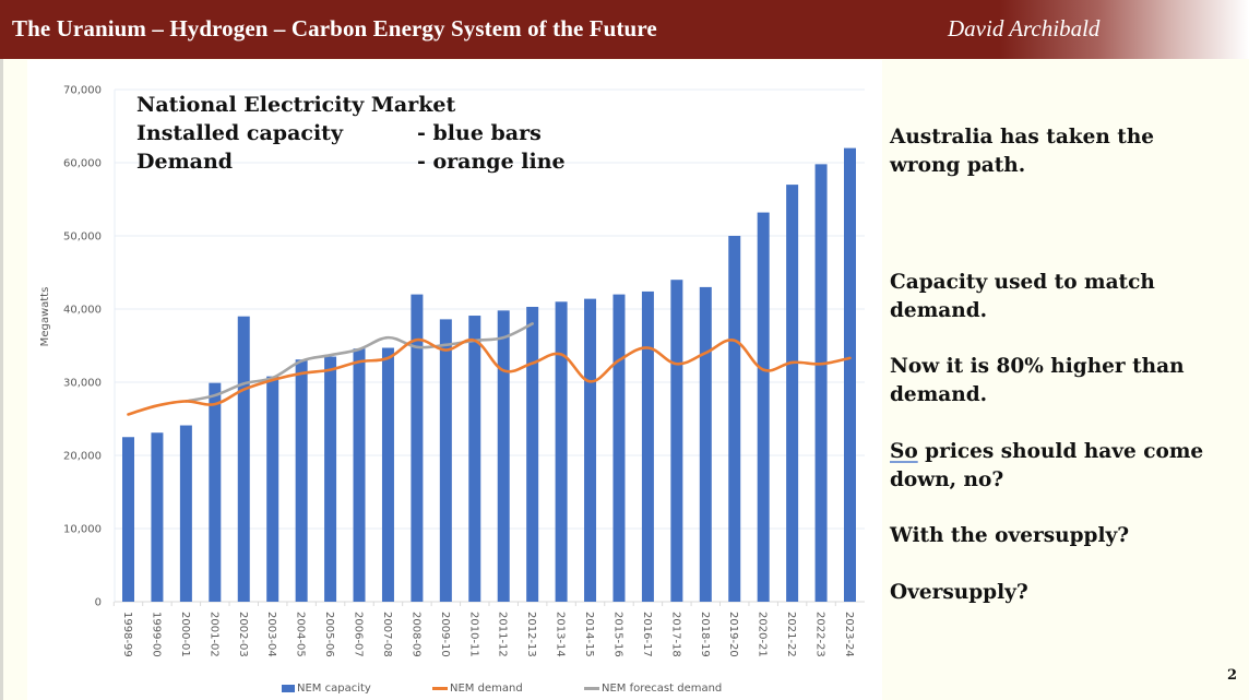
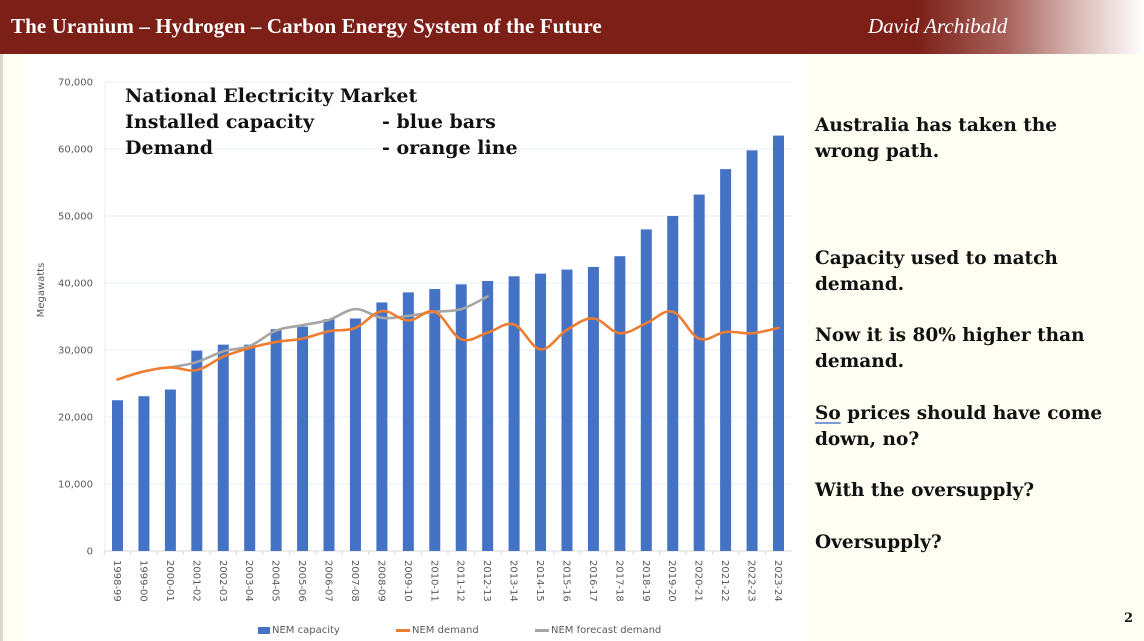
NEM capacity/2002-03: 39000 -> 31000
NEM capacity/2008-09: 42000 -> 37000
NEM capacity/2018-19: 43000 -> 48000
